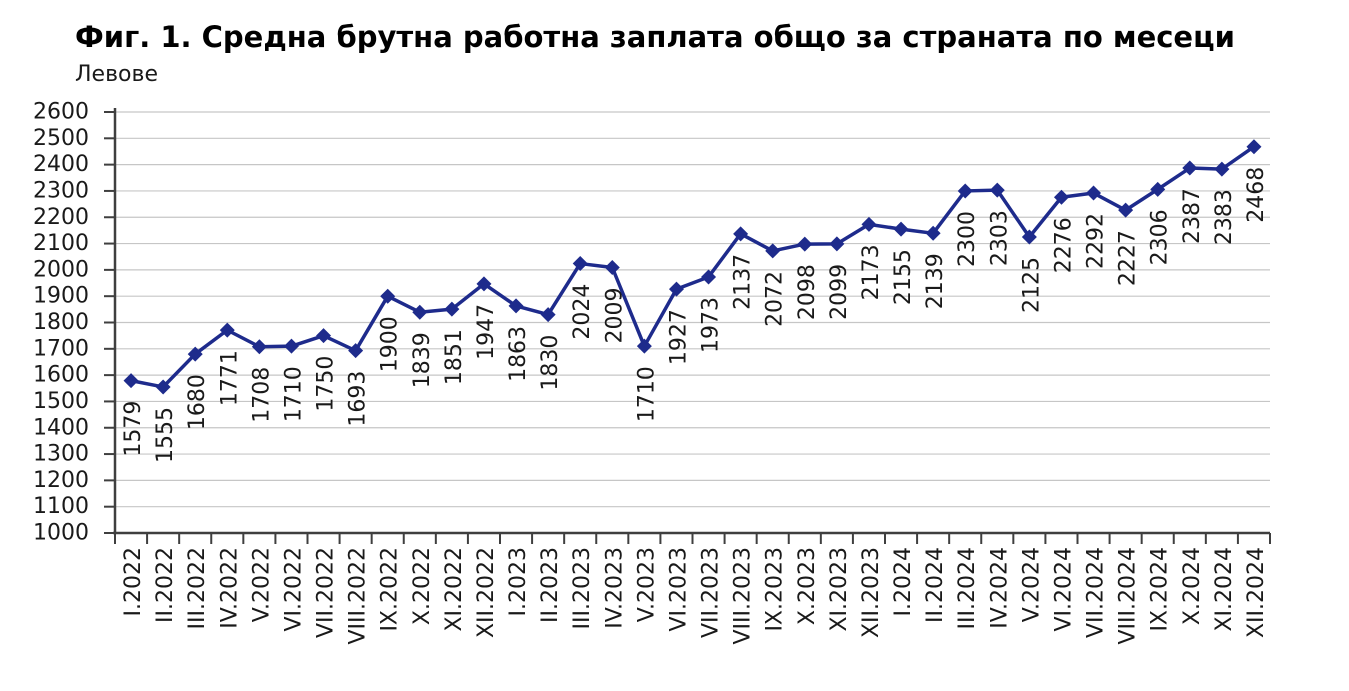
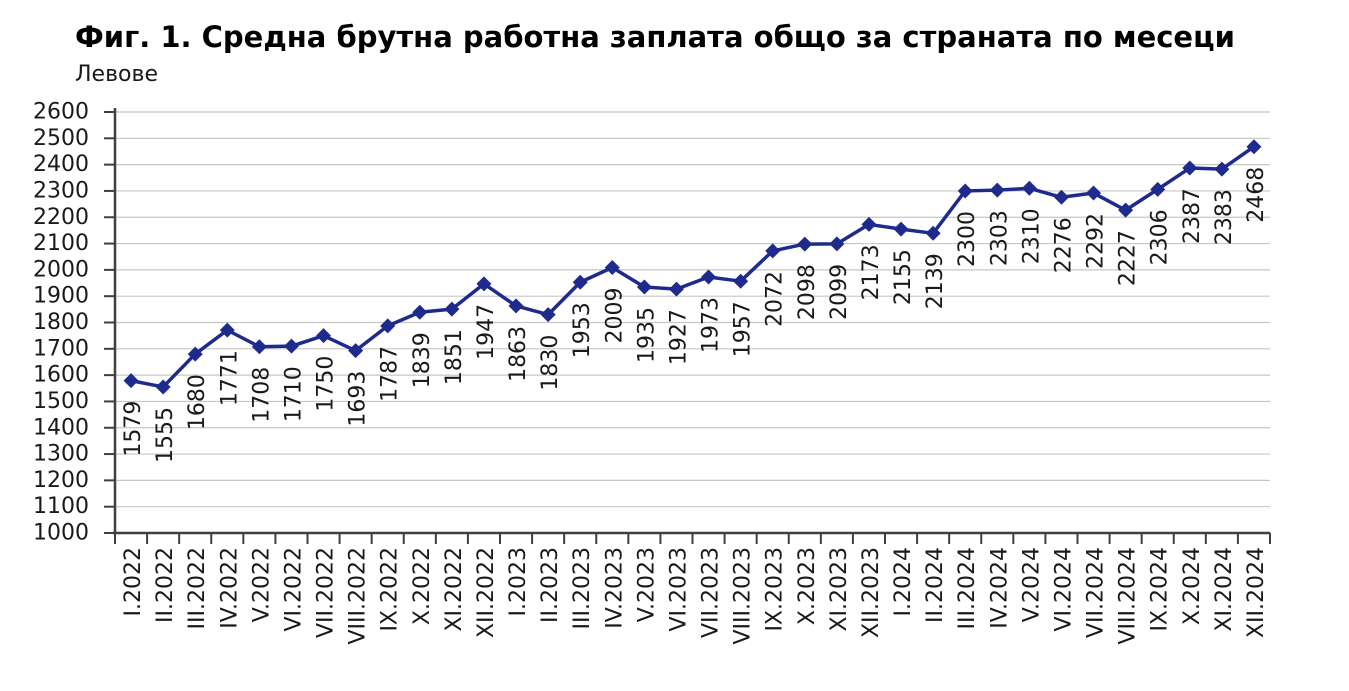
IX.2022: 1900 -> 1787
III.2023: 2024 -> 1953
V.2023: 1710 -> 1935
VIII.2023: 2137 -> 1957
V.2024: 2125 -> 2310
